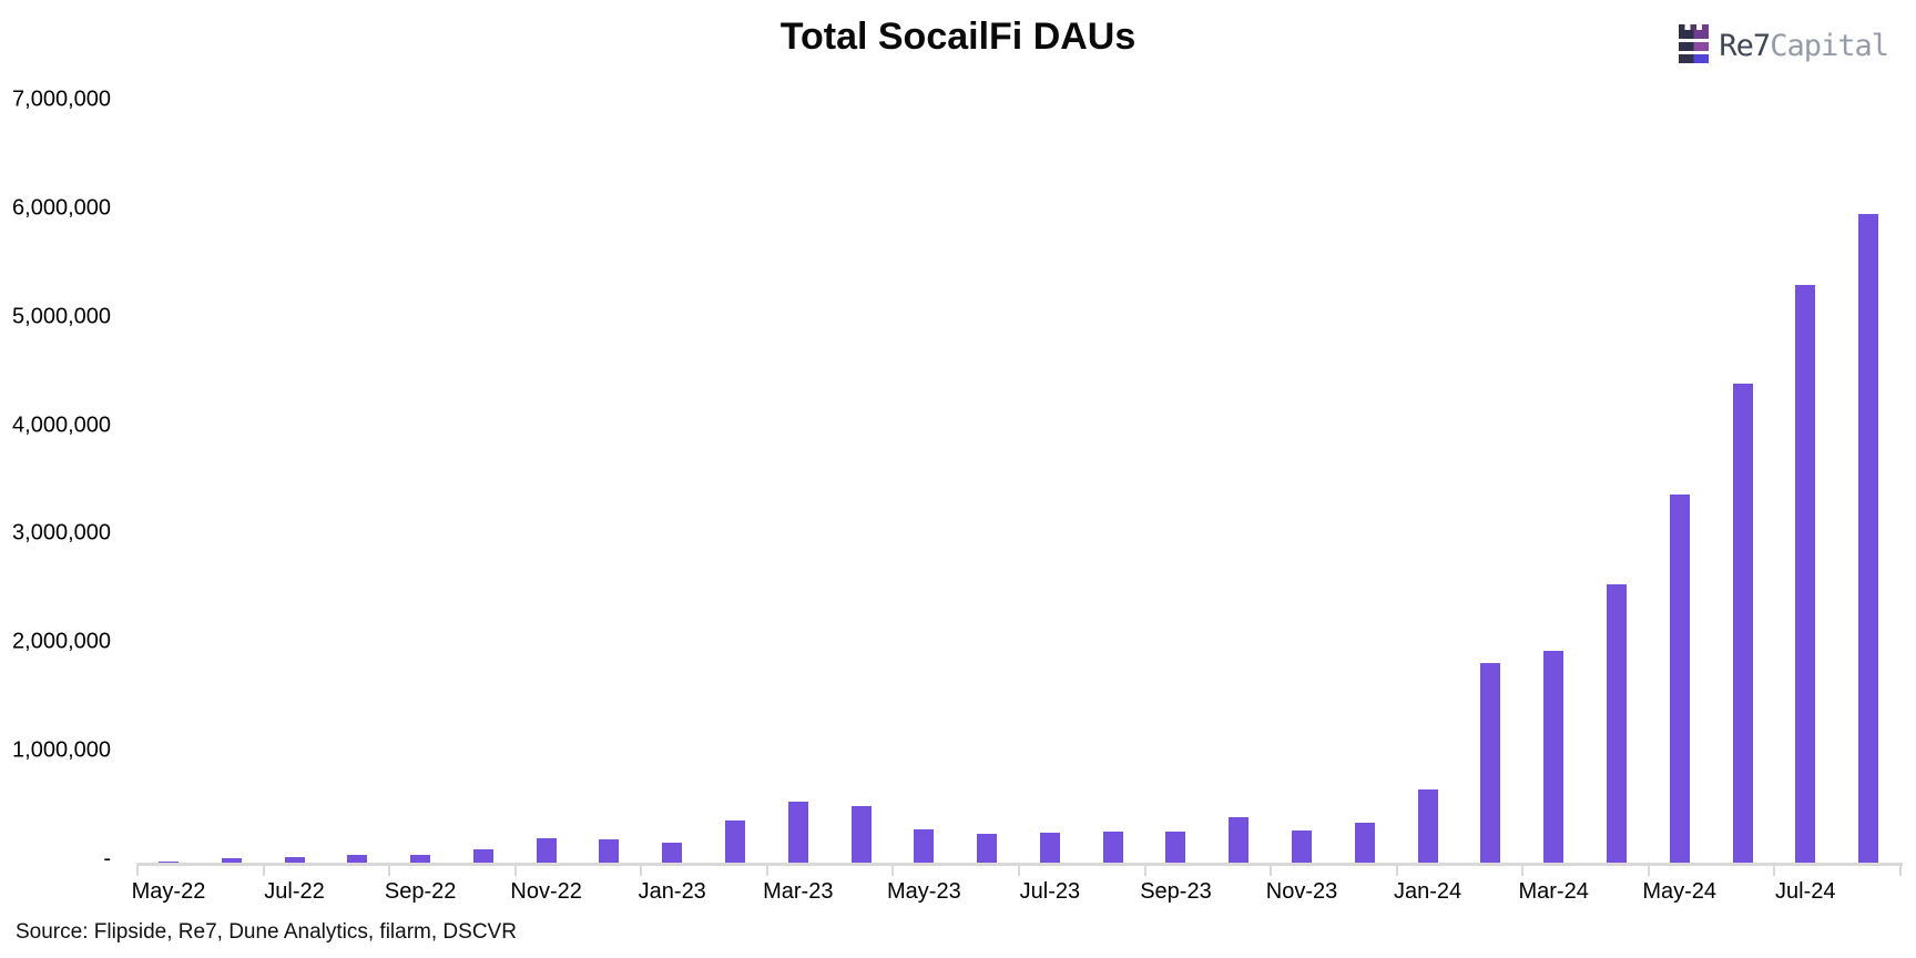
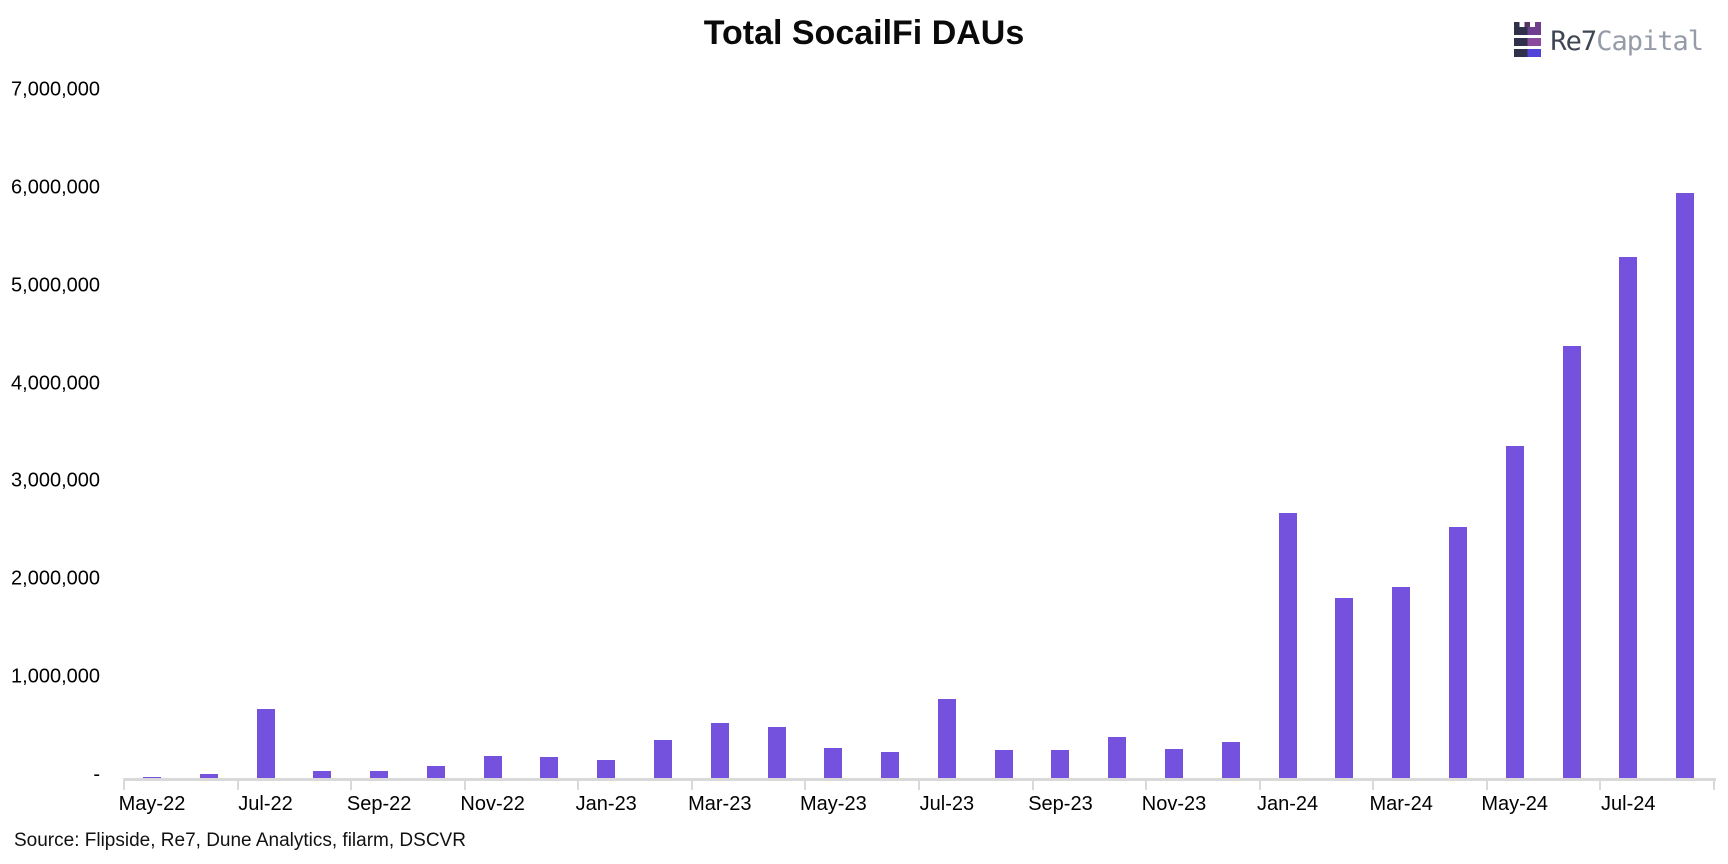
Jul-22: 100000 -> 700000
Jul-23: 300000 -> 800000
Jan-24: 700000 -> 2700000
